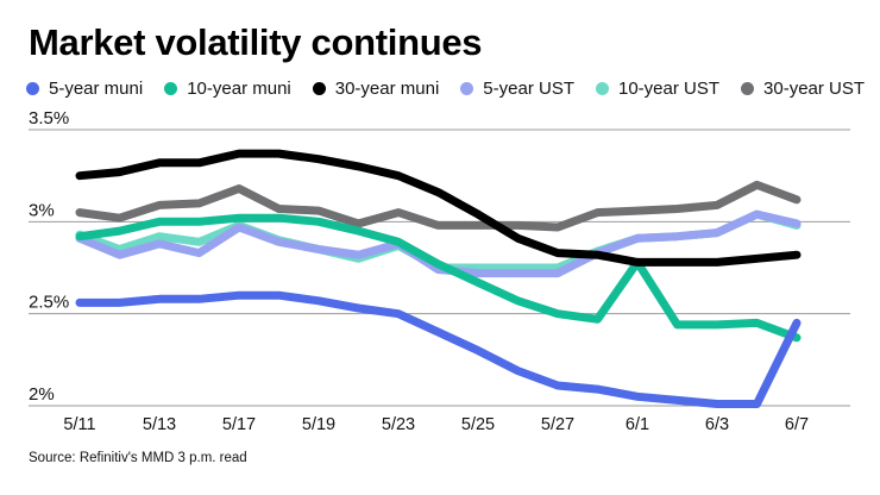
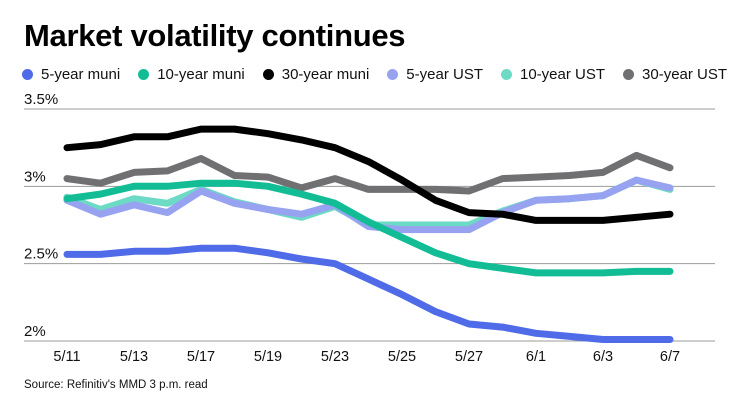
10-year muni/6/1: 2.78% -> 2.44%
10-year muni/6/7: 2.37% -> 2.45%
5-year muni/6/7: 2.45% -> 2.01%
